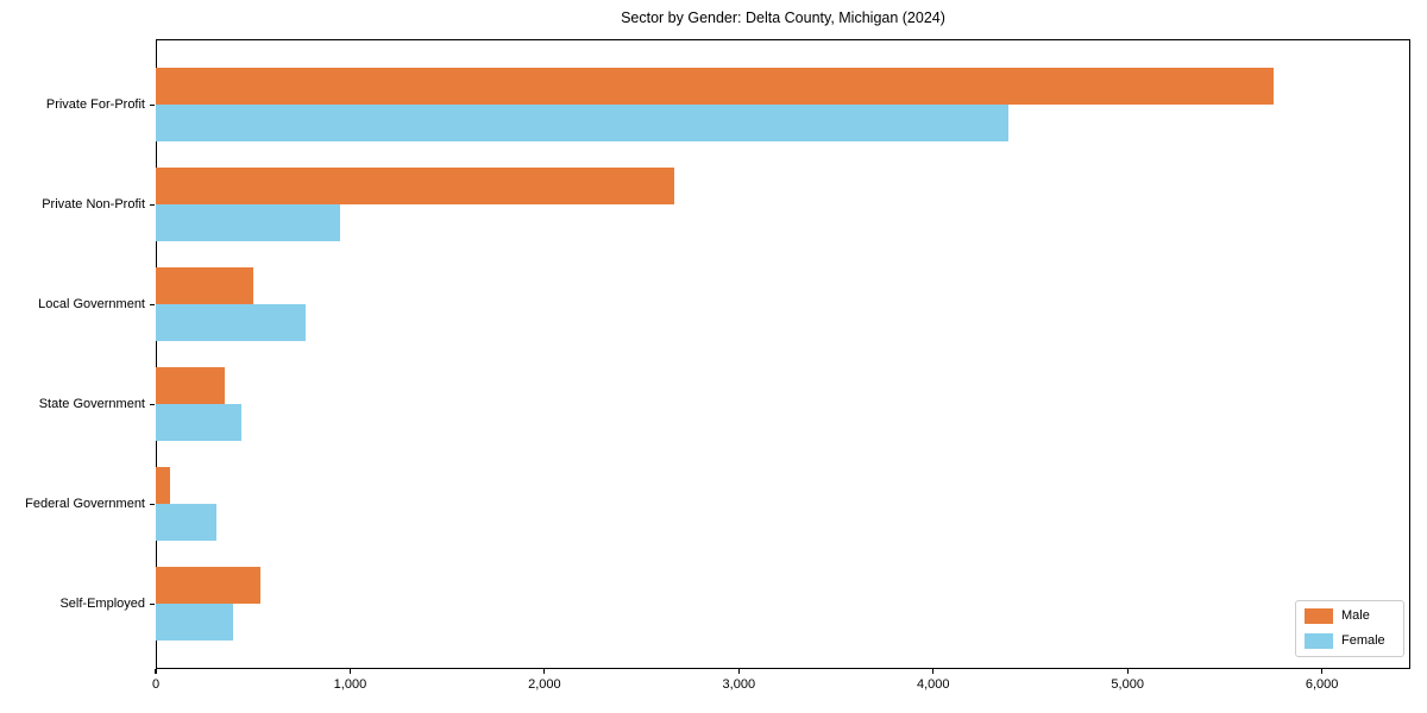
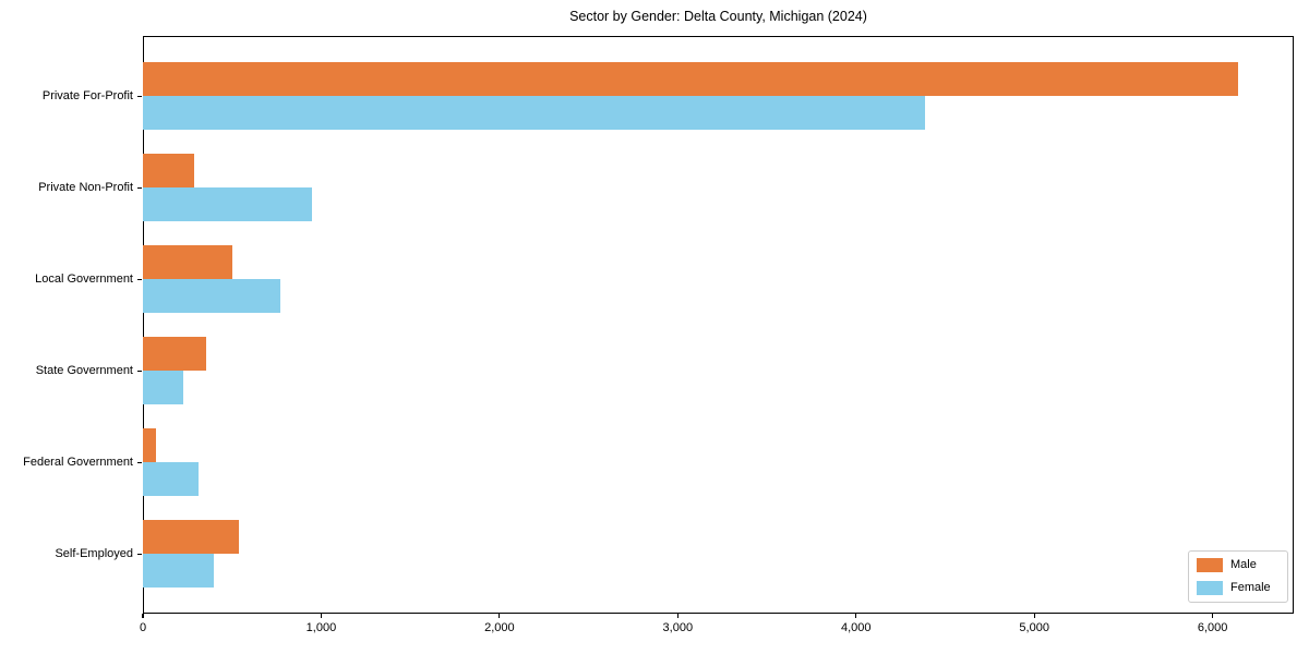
Male/Private For-Profit: 5750 -> 6140
Male/Private Non-Profit: 2670 -> 280
Female/State Government: 440 -> 220
